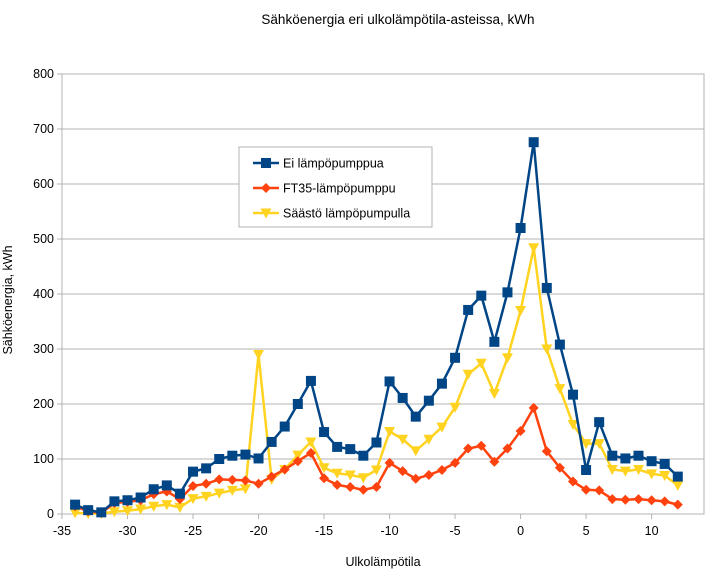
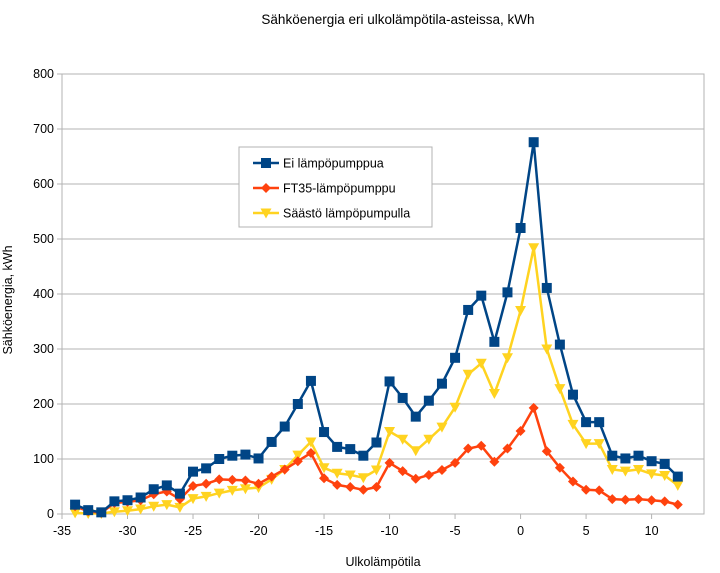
Säästö lämpöpumpulla/-20: 290 -> 50
Ei lämpöpumppua/5: 80 -> 170
